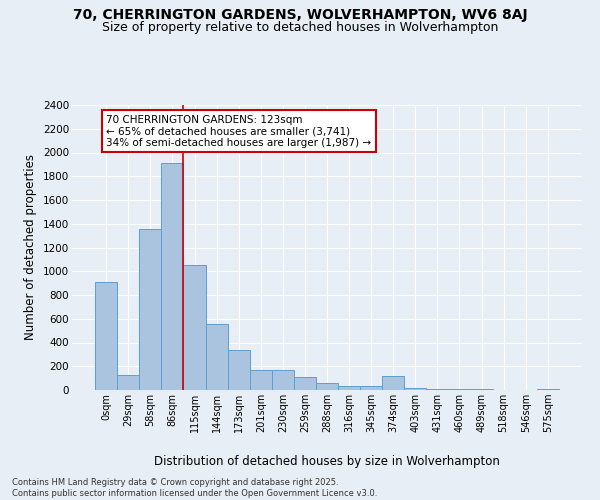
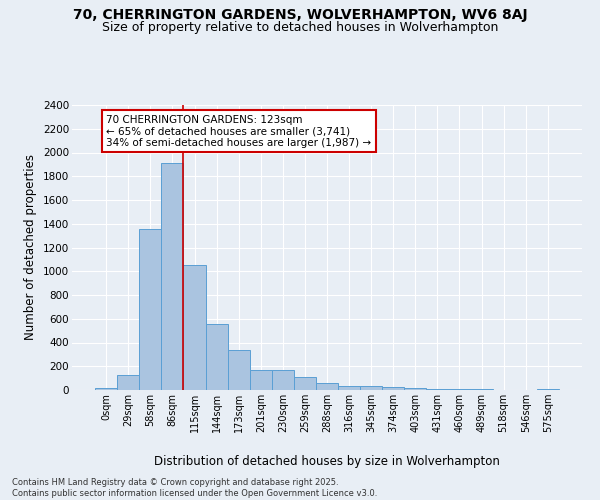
0sqm: 910 -> 20
374sqm: 120 -> 20
